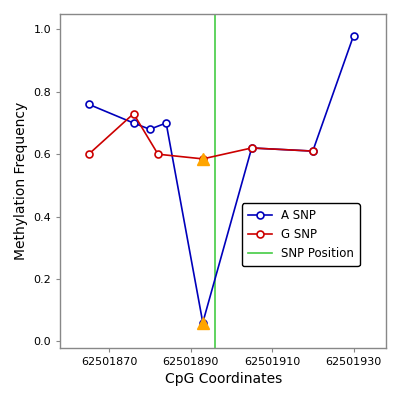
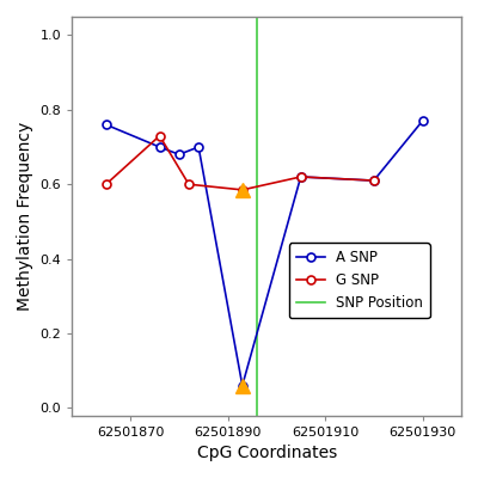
A SNP/62501930: 0.98 -> 0.77
